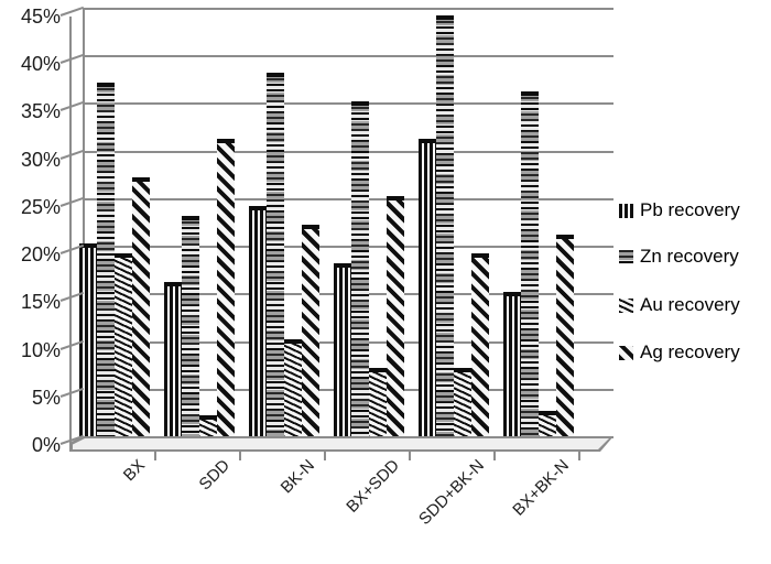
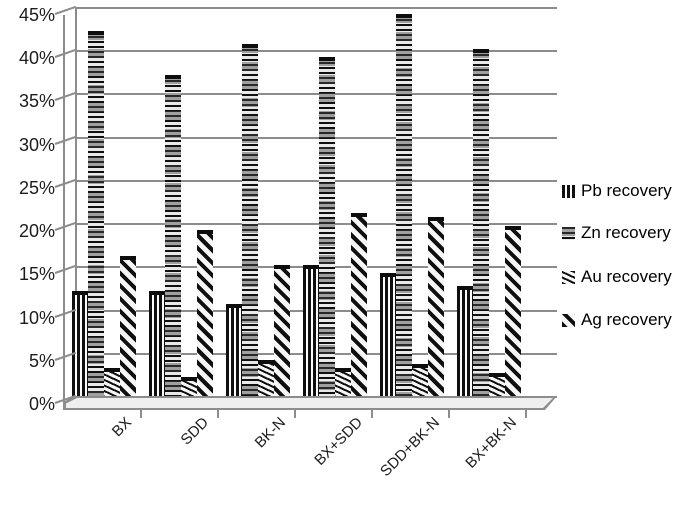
Pb recovery/BX: 21% -> 13%
Zn recovery/BX: 38% -> 43%
Au recovery/BX: 20% -> 4%
Ag recovery/BX: 28% -> 17%
Pb recovery/SDD: 17% -> 13%
Zn recovery/SDD: 24% -> 38%
Ag recovery/SDD: 32% -> 20%
Pb recovery/BK-N: 25% -> 12%
Zn recovery/BK-N: 39% -> 42%
Au recovery/BK-N: 11% -> 5%
Ag recovery/BK-N: 23% -> 16%
Pb recovery/BX+SDD: 19% -> 16%
Zn recovery/BX+SDD: 36% -> 40%
Au recovery/BX+SDD: 8% -> 4%
Ag recovery/BX+SDD: 26% -> 22%
Pb recovery/SDD+BK-N: 32% -> 15%
Au recovery/SDD+BK-N: 8% -> 4%
Ag recovery/SDD+BK-N: 20% -> 22%
Pb recovery/BX+BK-N: 16% -> 14%
Zn recovery/BX+BK-N: 37% -> 41%
Ag recovery/BX+BK-N: 22% -> 20%
